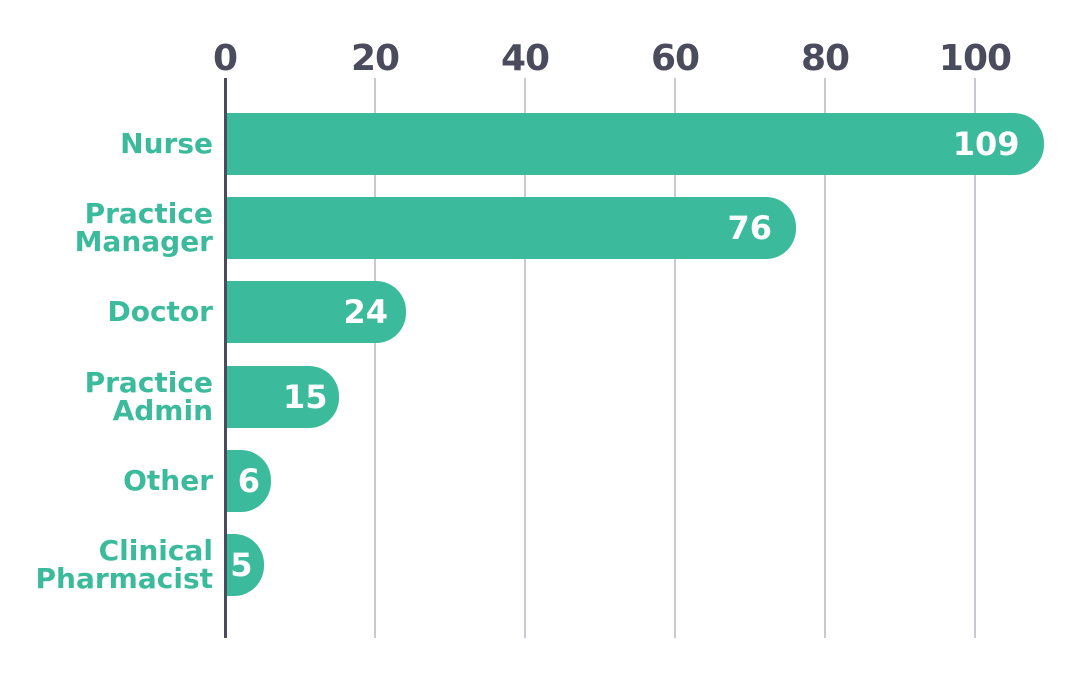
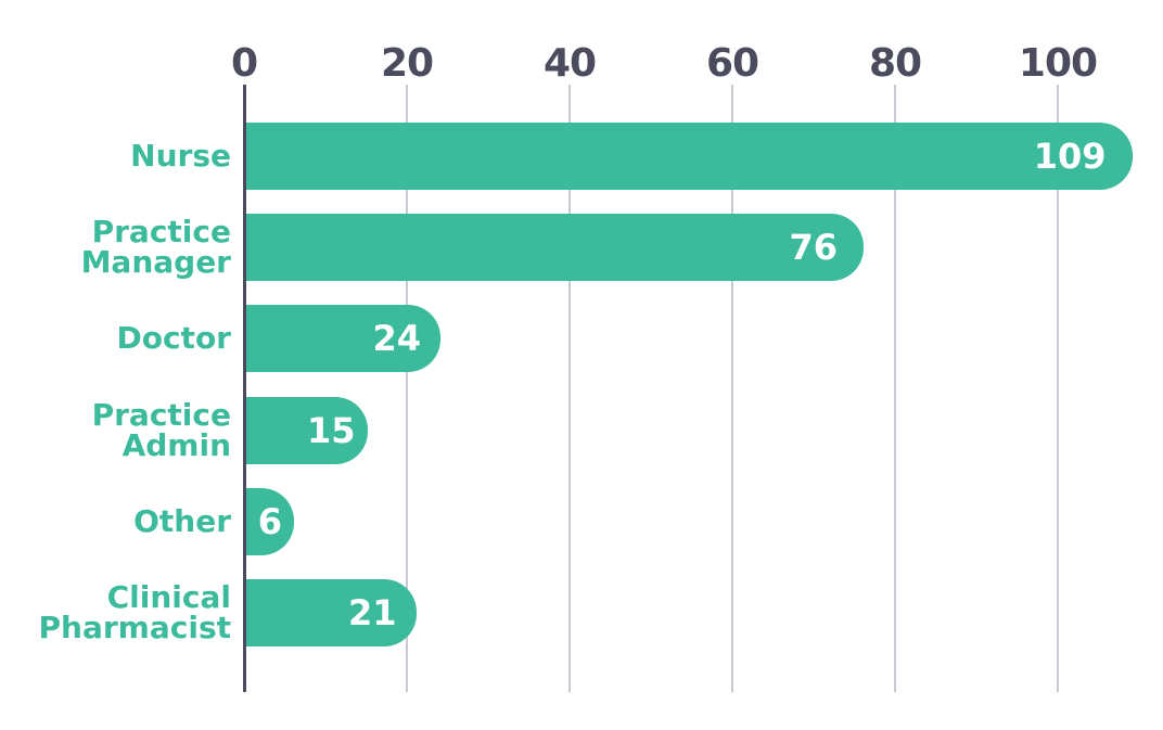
Clinical Pharmacist: 5 -> 21
